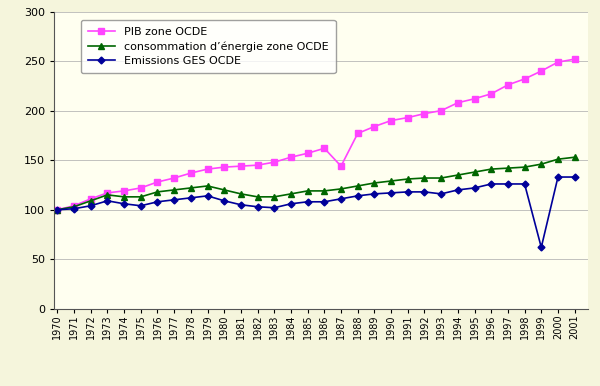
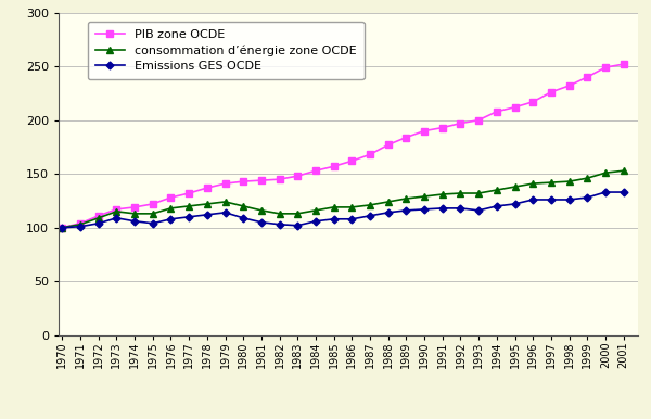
PIB zone OCDE/1987: 144 -> 168
Emissions GES OCDE/1999: 62 -> 128
